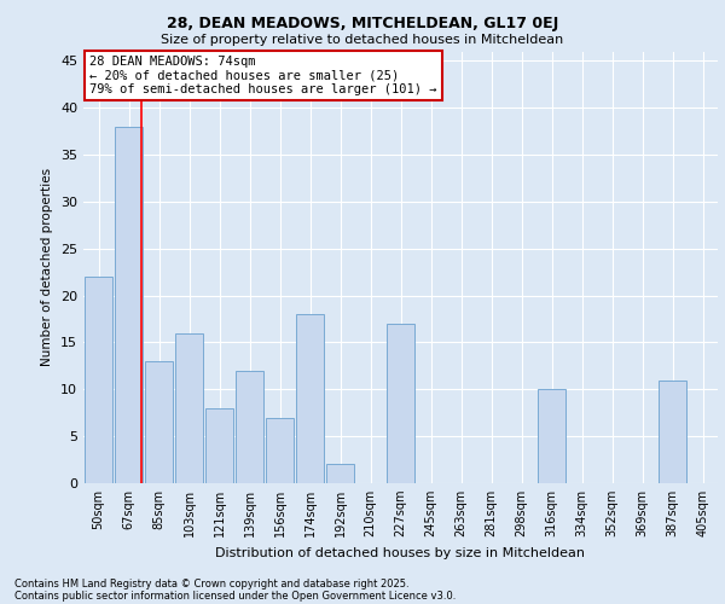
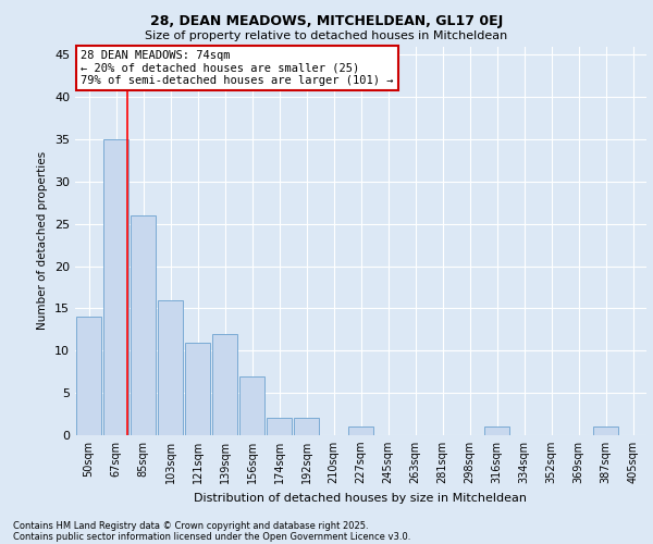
50sqm: 22 -> 14
67sqm: 38 -> 35
85sqm: 13 -> 26
121sqm: 8 -> 11
174sqm: 18 -> 2
227sqm: 17 -> 1
316sqm: 10 -> 1
387sqm: 11 -> 1
